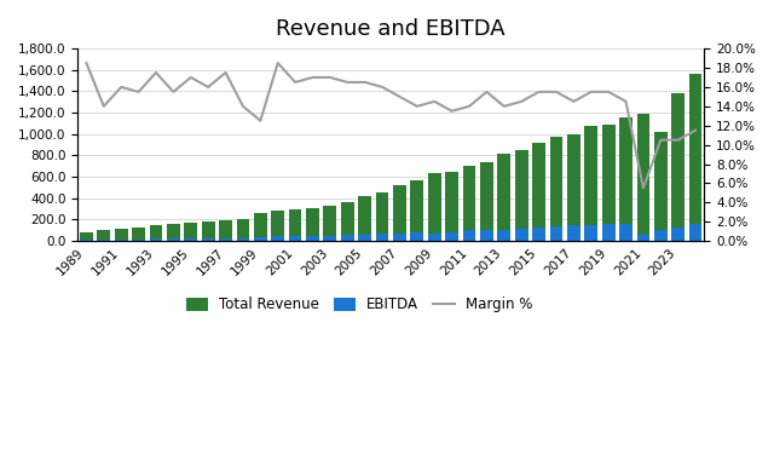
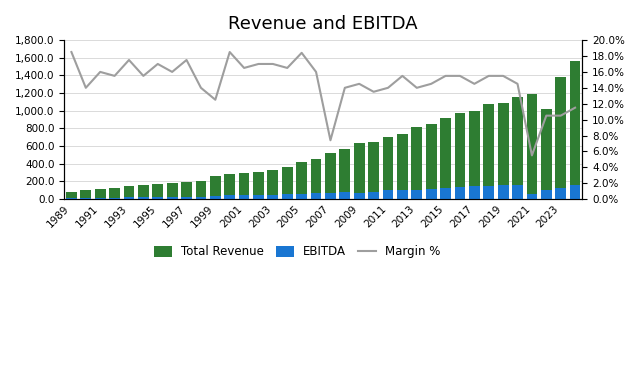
Margin %/2005: 16.5% -> 18.4%
Margin %/2007: 15.0% -> 7.4%
